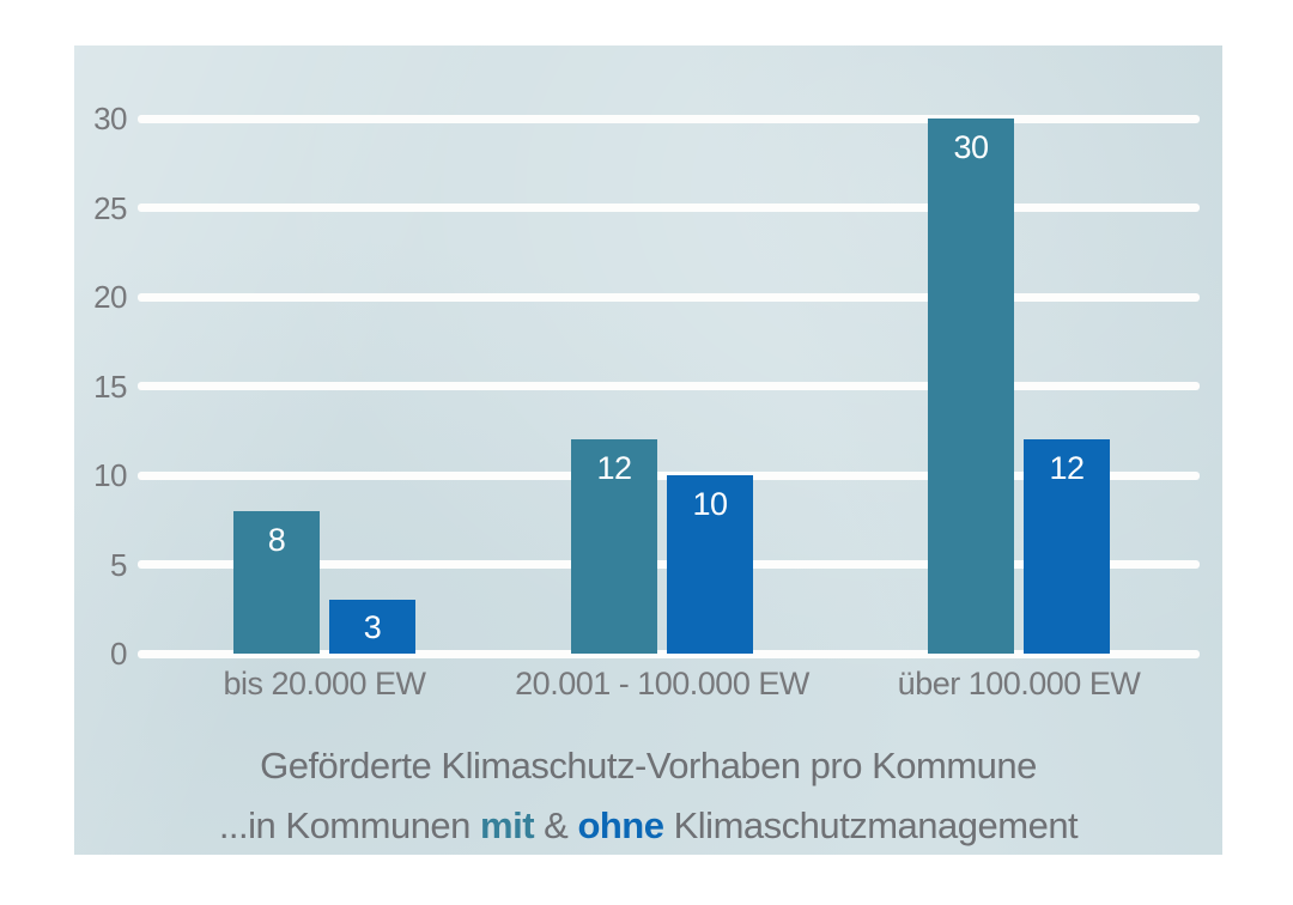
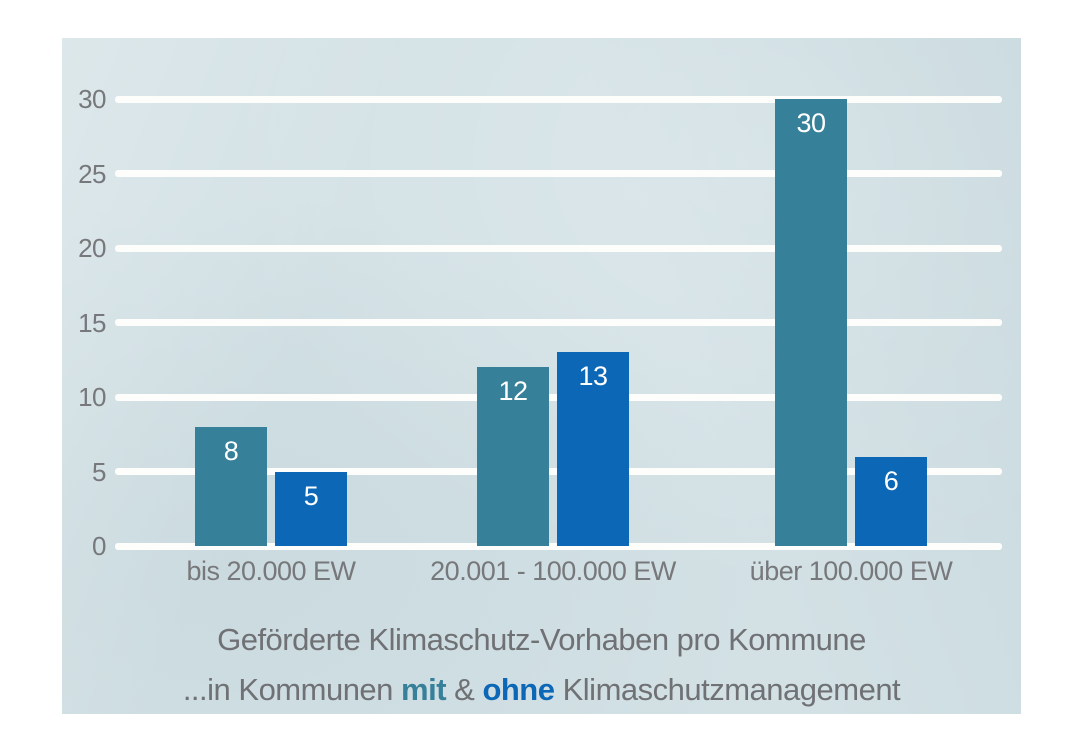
ohne Klimaschutzmanagement/bis 20.000 EW: 3 -> 5
ohne Klimaschutzmanagement/20.001 - 100.000 EW: 10 -> 13
ohne Klimaschutzmanagement/über 100.000 EW: 12 -> 6
